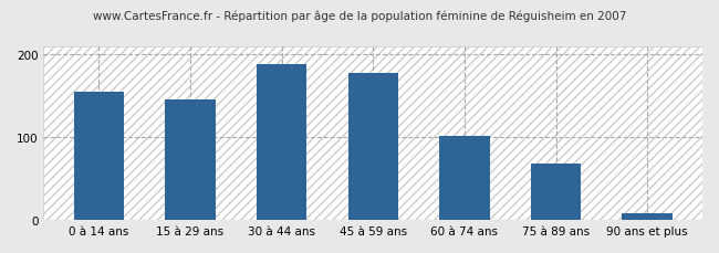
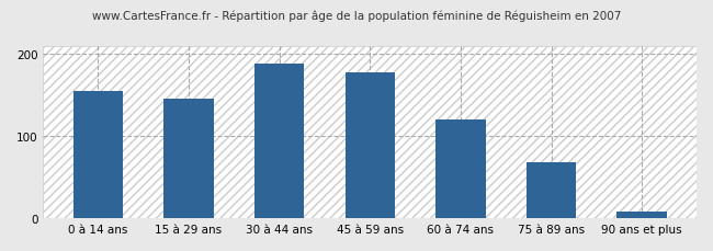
60 à 74 ans: 102 -> 120
